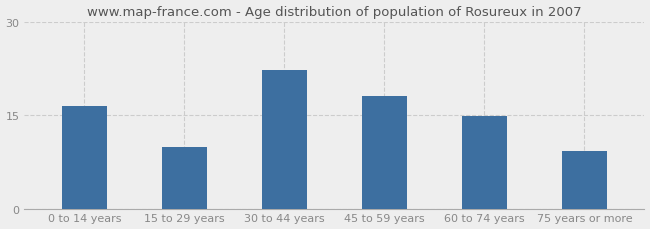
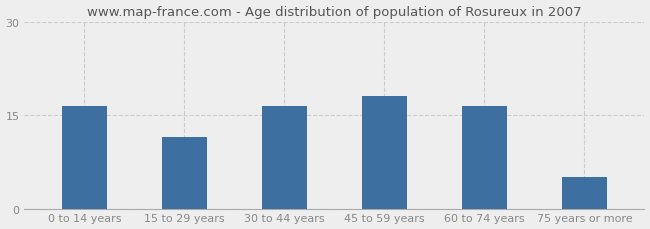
15 to 29 years: 9.8 -> 11.5
30 to 44 years: 22.2 -> 16.5
60 to 74 years: 14.8 -> 16.5
75 years or more: 9.2 -> 5.0
